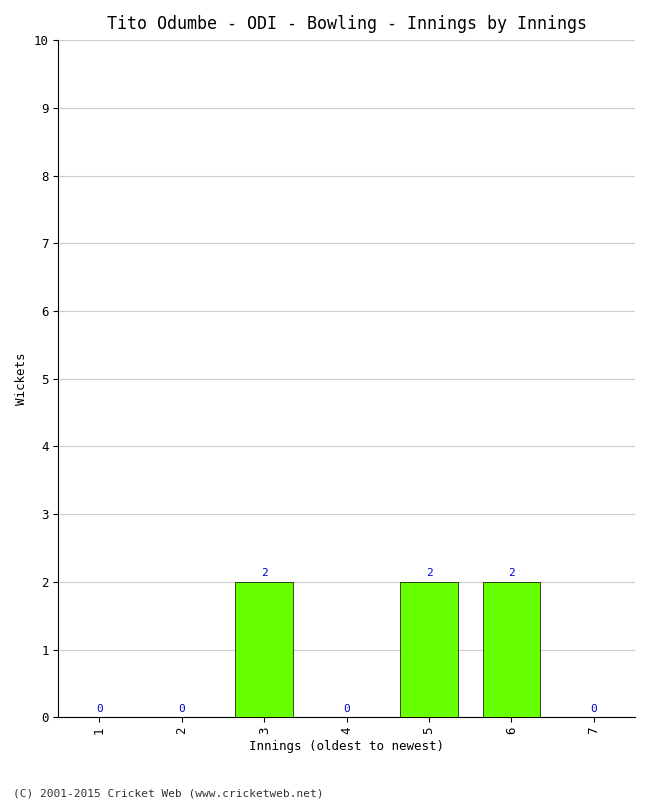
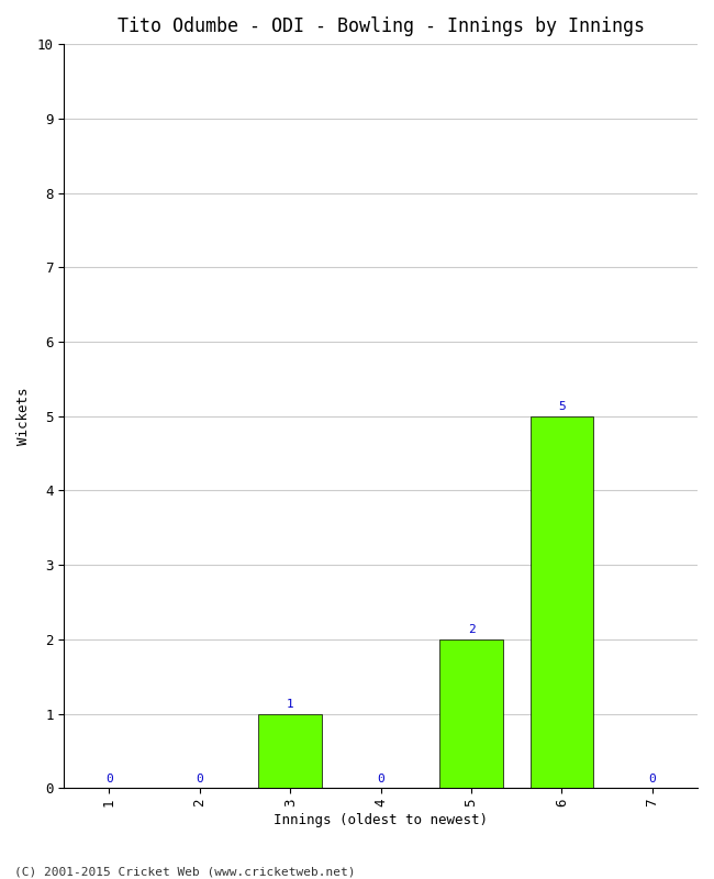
3: 2 -> 1
6: 2 -> 5
